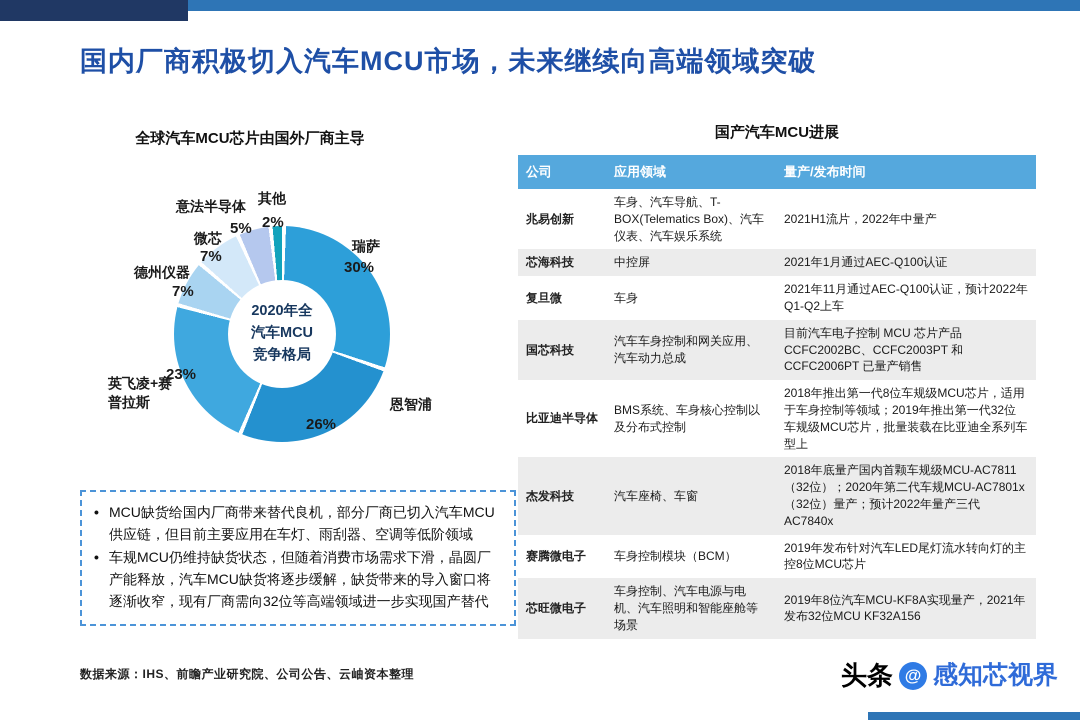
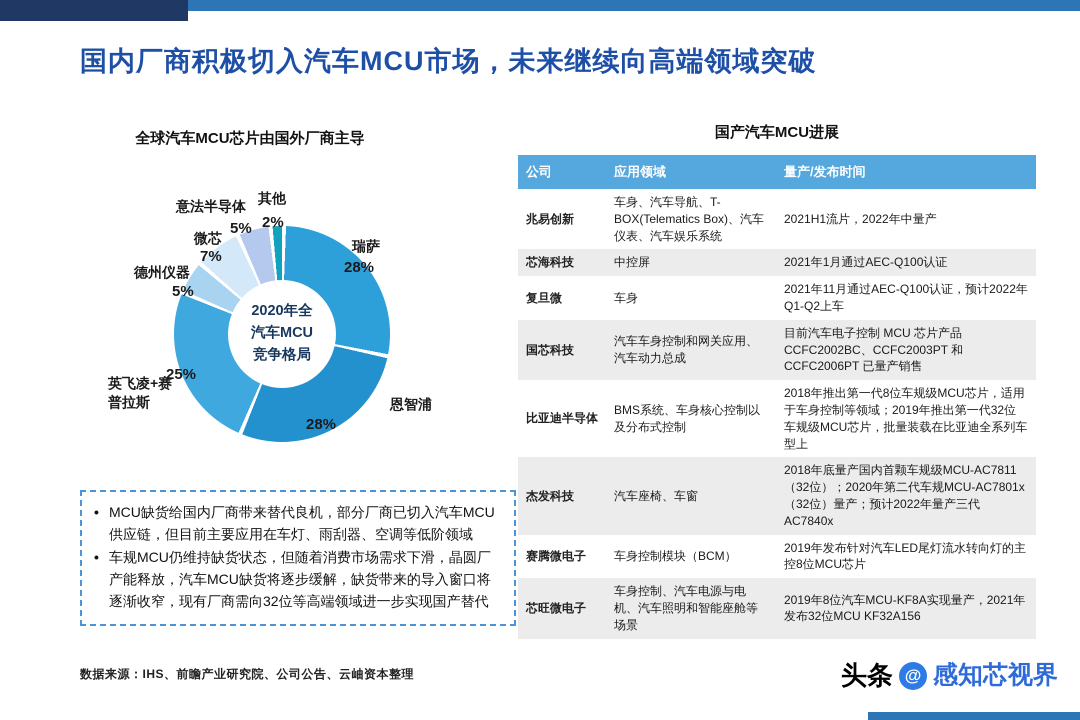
全球汽车MCU芯片由国外厂商主导/瑞萨: 30% -> 28%
全球汽车MCU芯片由国外厂商主导/恩智浦: 26% -> 28%
全球汽车MCU芯片由国外厂商主导/英飞凌+赛普拉斯: 23% -> 25%
全球汽车MCU芯片由国外厂商主导/德州仪器: 7% -> 5%
